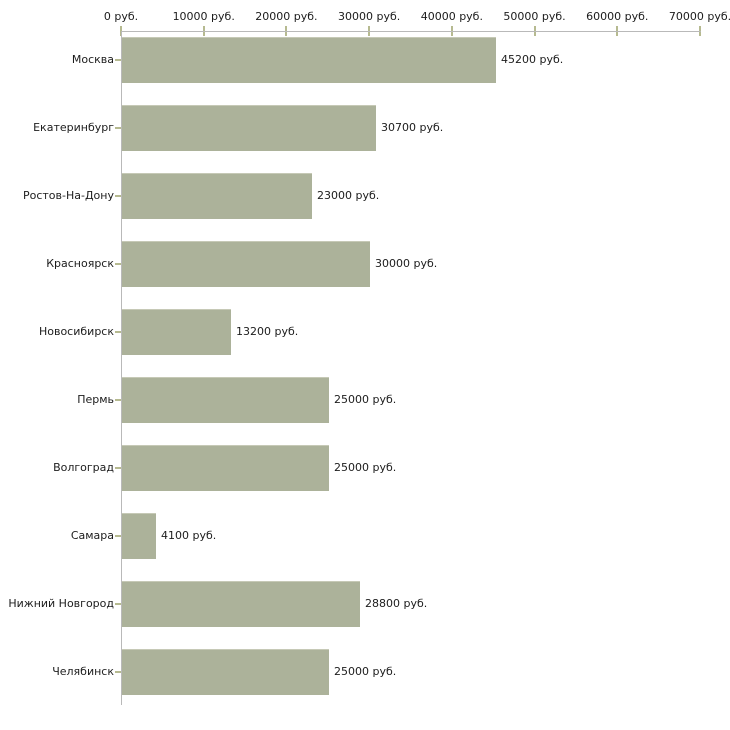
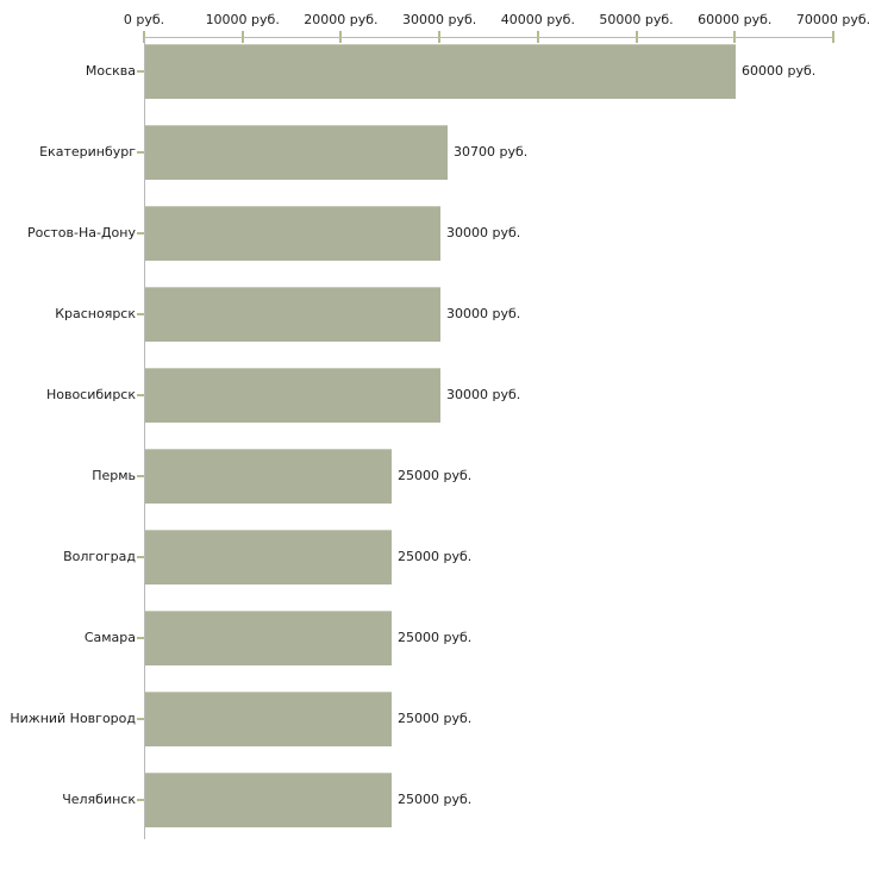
Москва: 45200 -> 60000
Ростов-На-Дону: 23000 -> 30000
Новосибирск: 13200 -> 30000
Самара: 4100 -> 25000
Нижний Новгород: 28800 -> 25000
